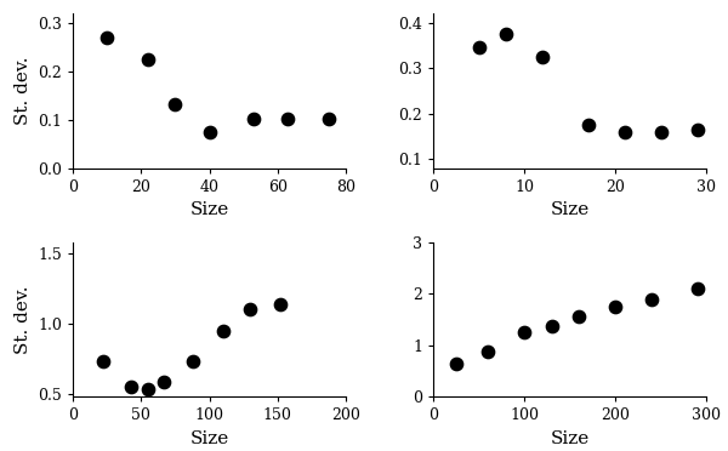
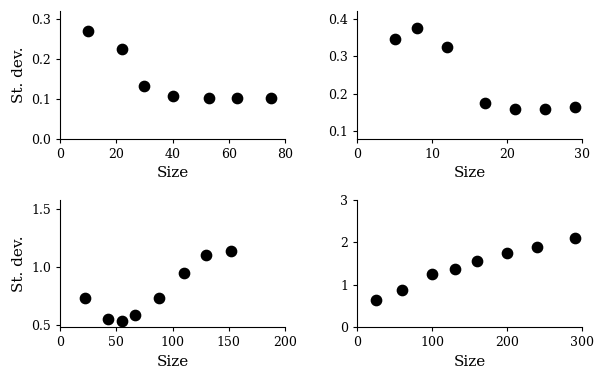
40: 0.075 -> 0.108
